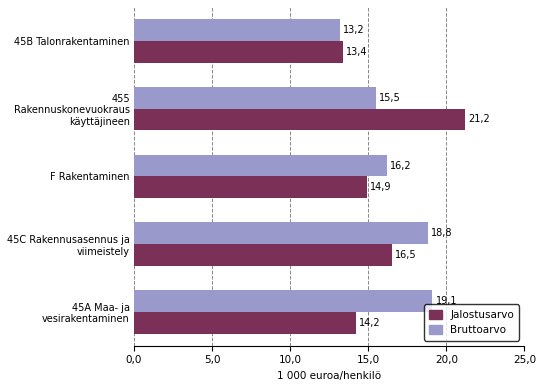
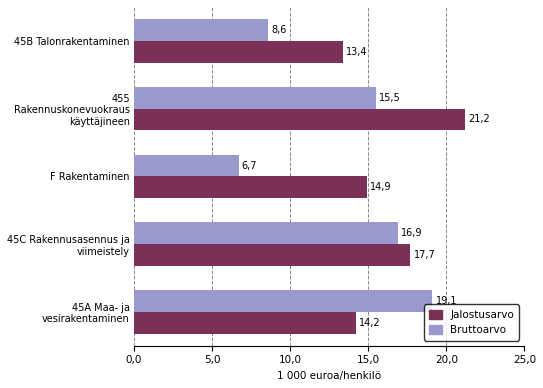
Bruttoarvo/45B Talonrakentaminen: 13,2 -> 8,6
Bruttoarvo/F Rakentaminen: 16,2 -> 6,7
Bruttoarvo/45C Rakennusasennus ja viimeistely: 18,8 -> 16,9
Jalostusarvo/45C Rakennusasennus ja viimeistely: 16,5 -> 17,7
